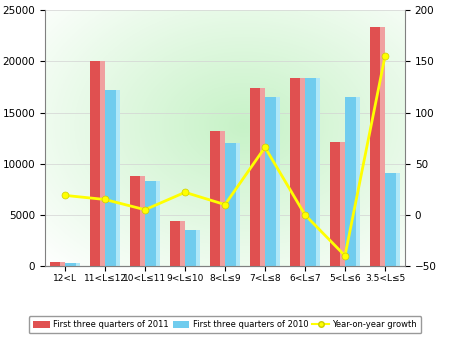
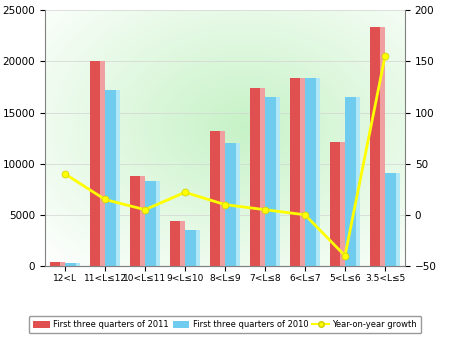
Year-on-year growth/12<L: 19 -> 40
Year-on-year growth/7<L≤8: 66 -> 5
